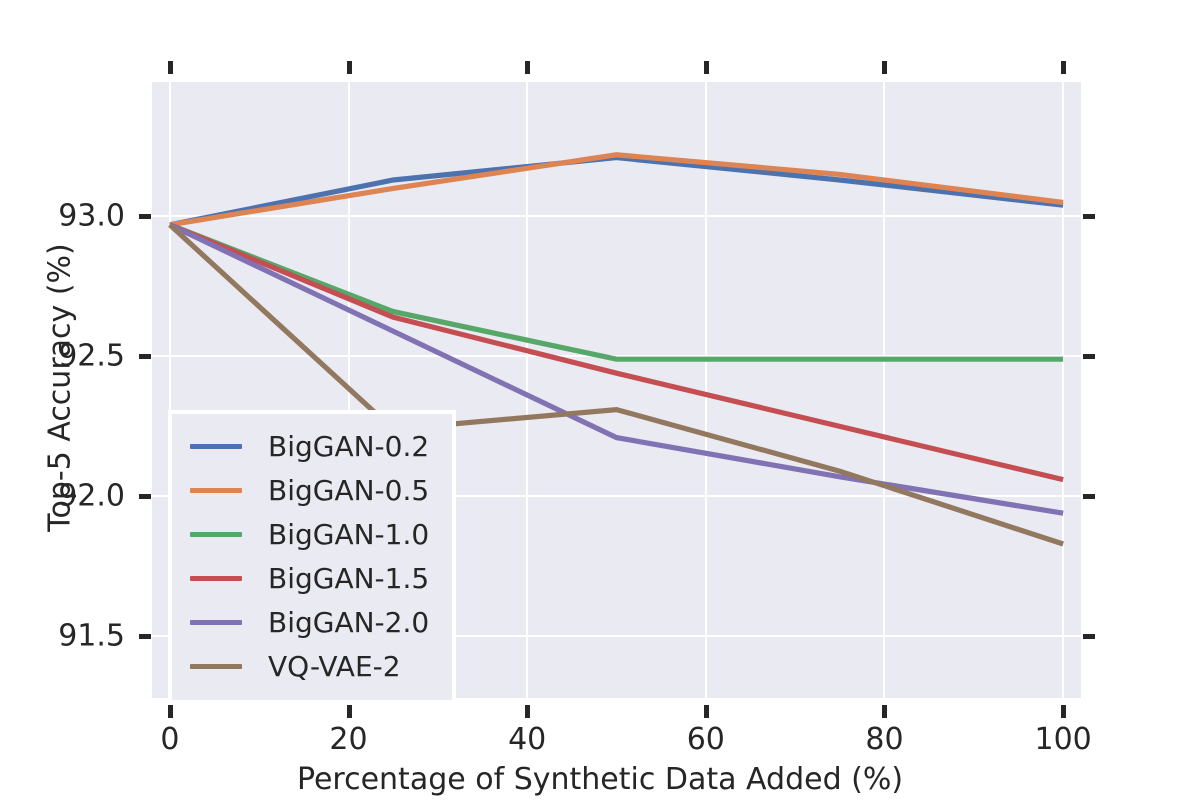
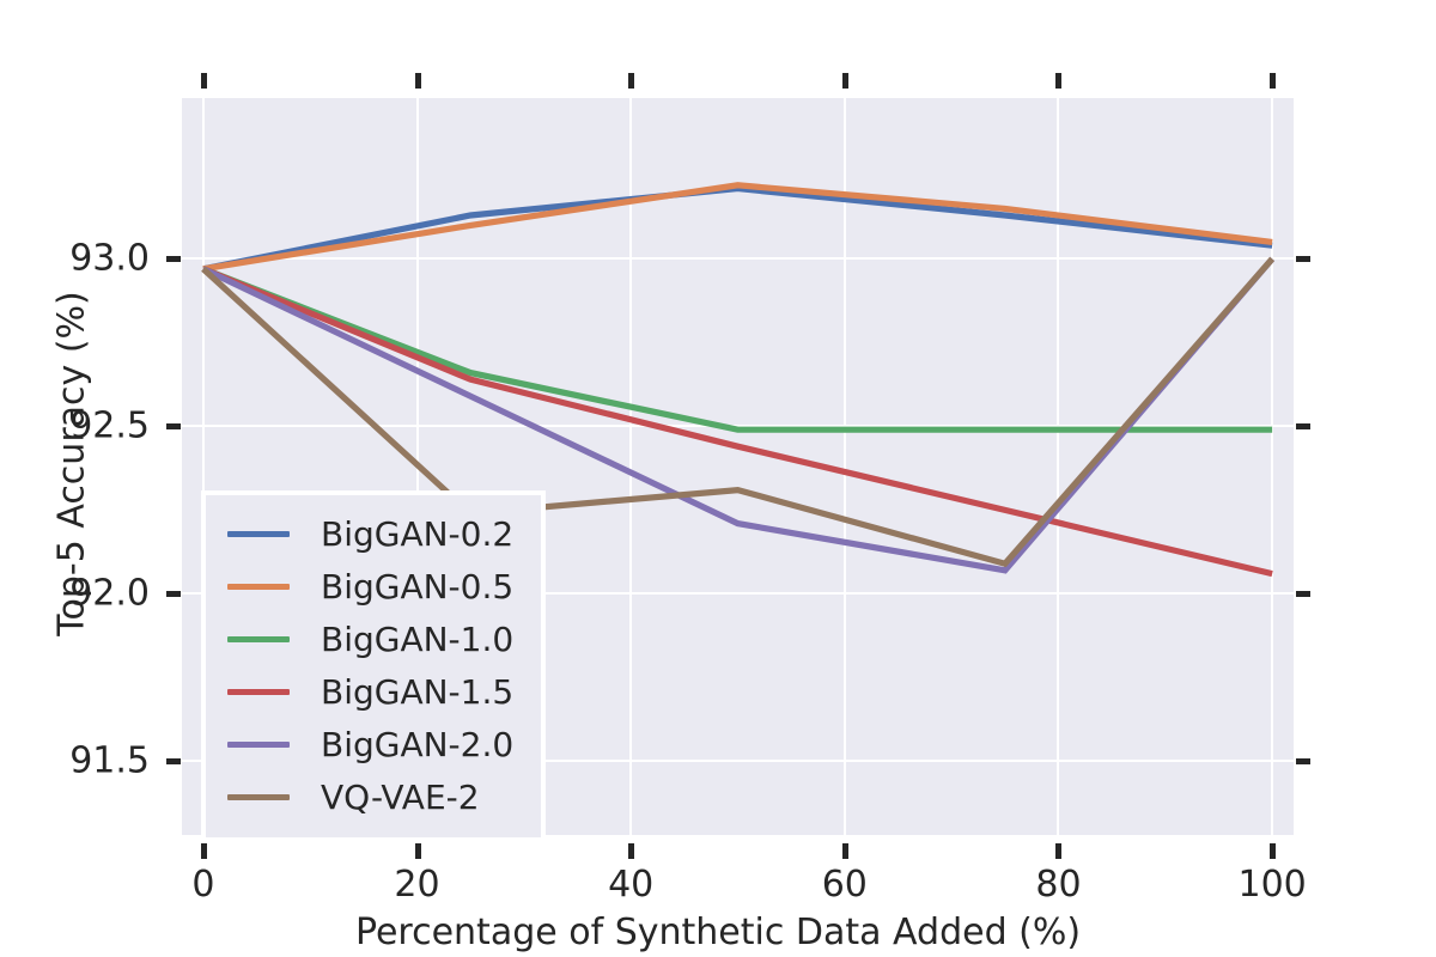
BigGAN-2.0/100: 92 -> 93
VQ-VAE-2/100: 92 -> 93
